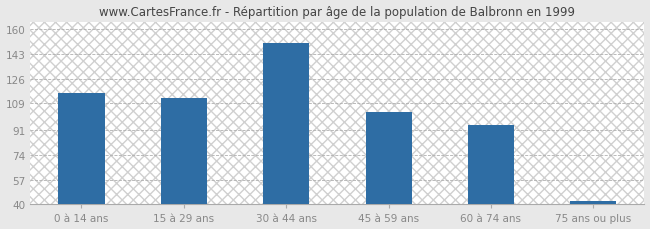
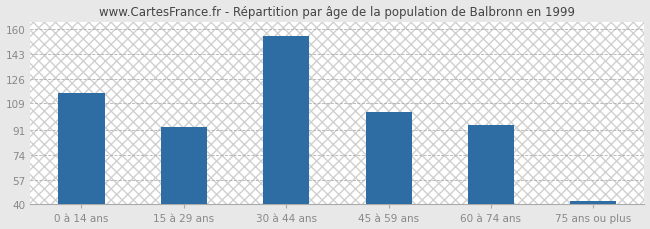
15 à 29 ans: 113 -> 93
30 à 44 ans: 150 -> 155
